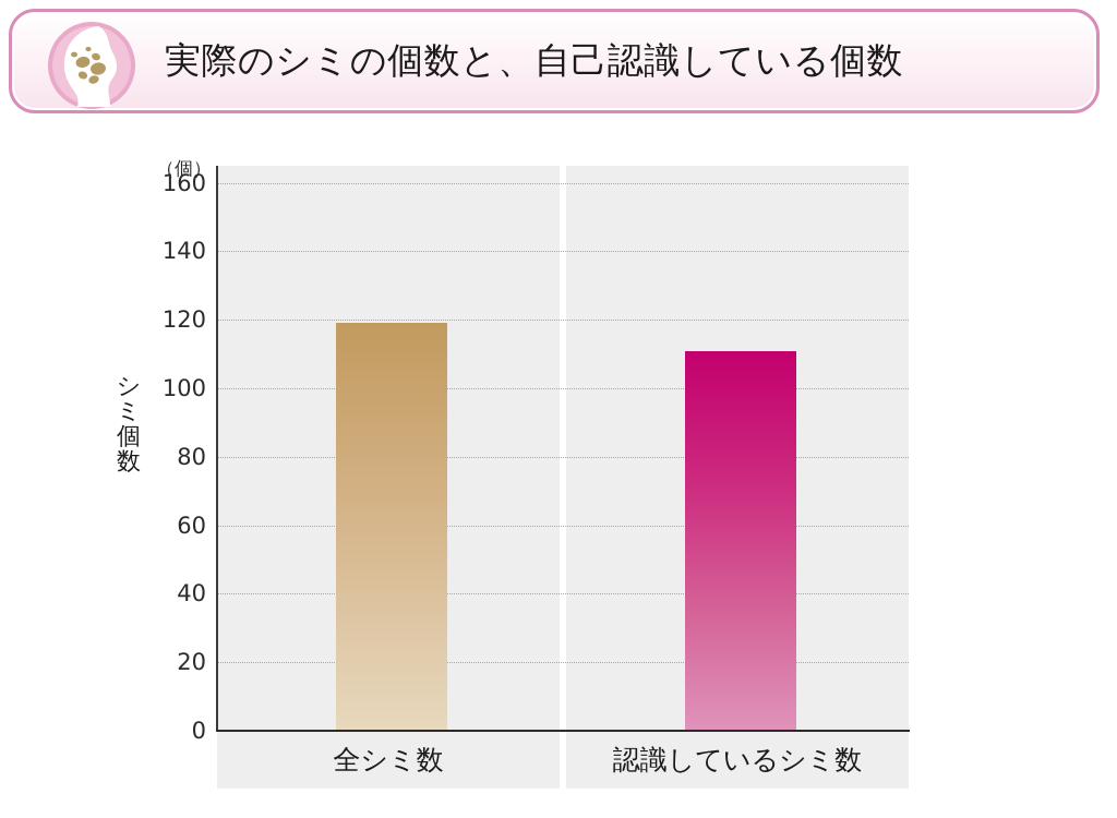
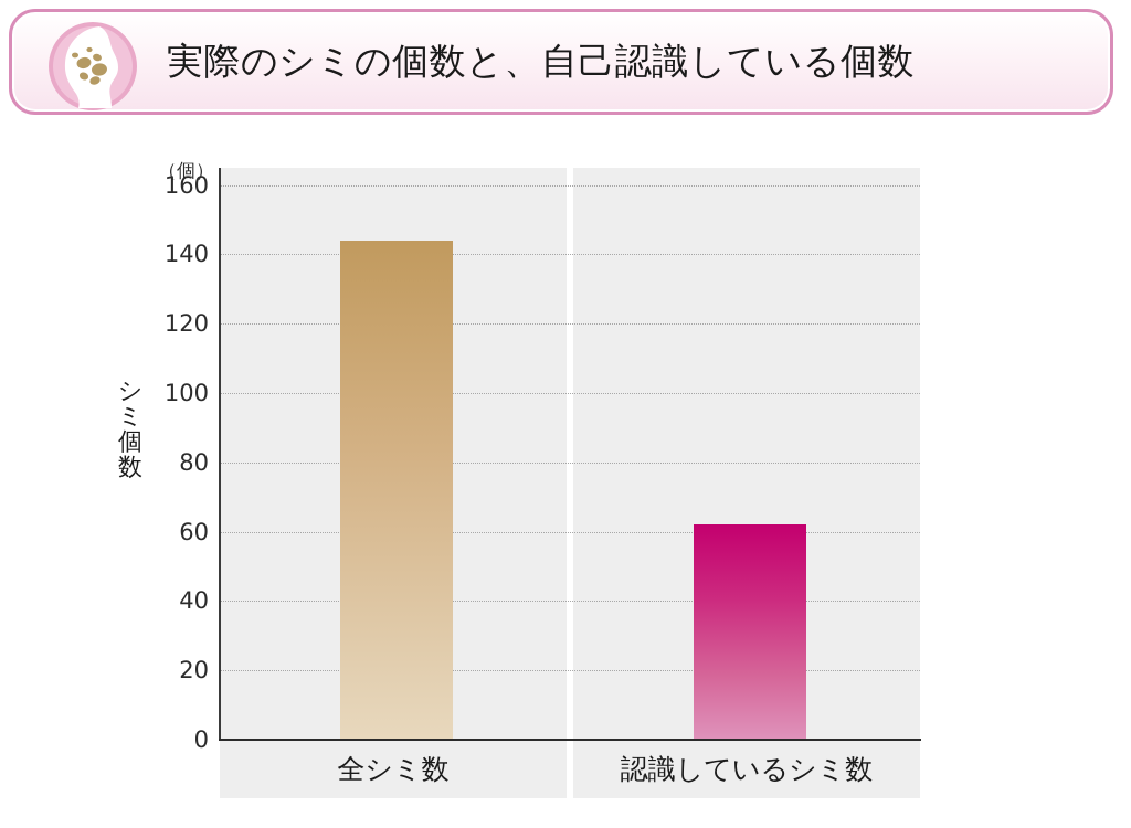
全シミ数: 119 -> 144
認識しているシミ数: 111 -> 62
